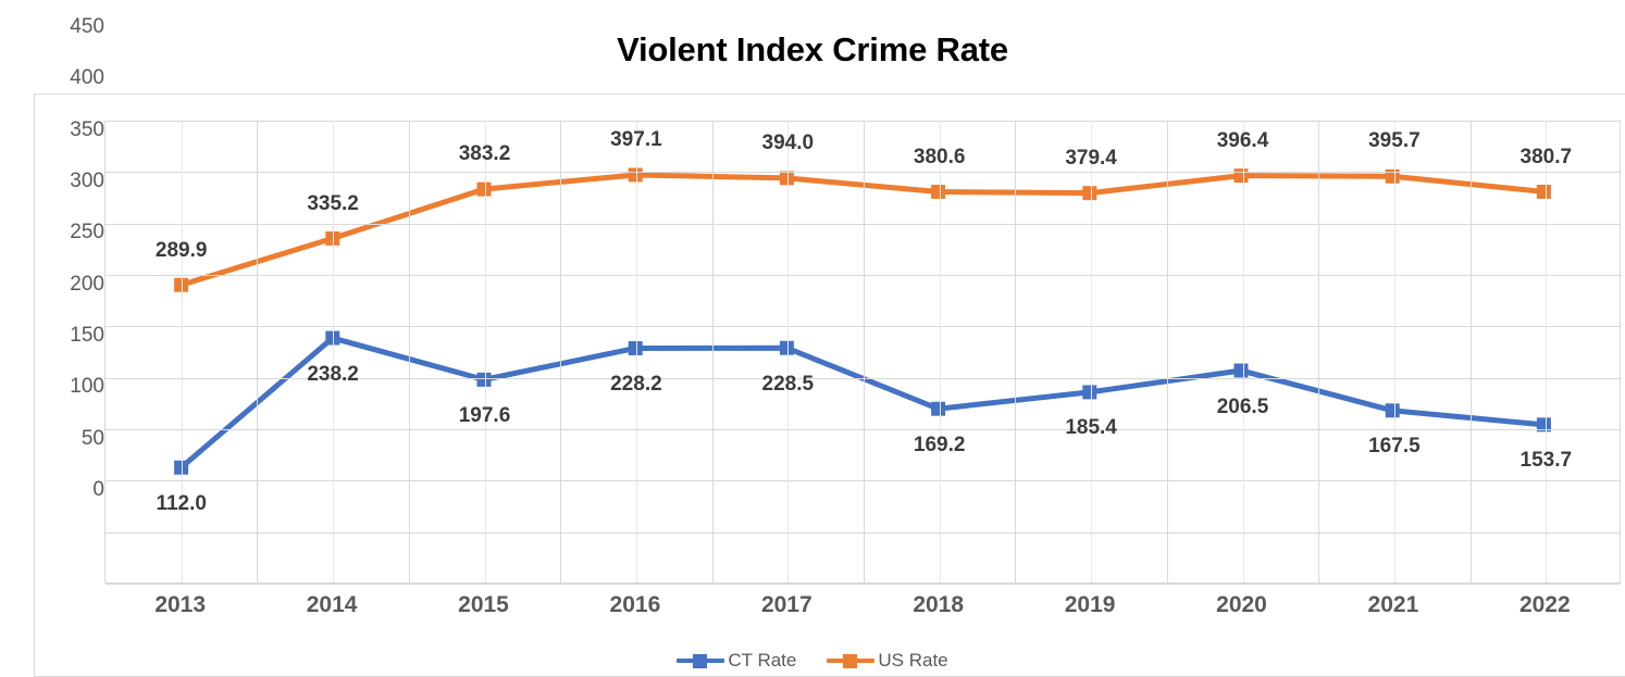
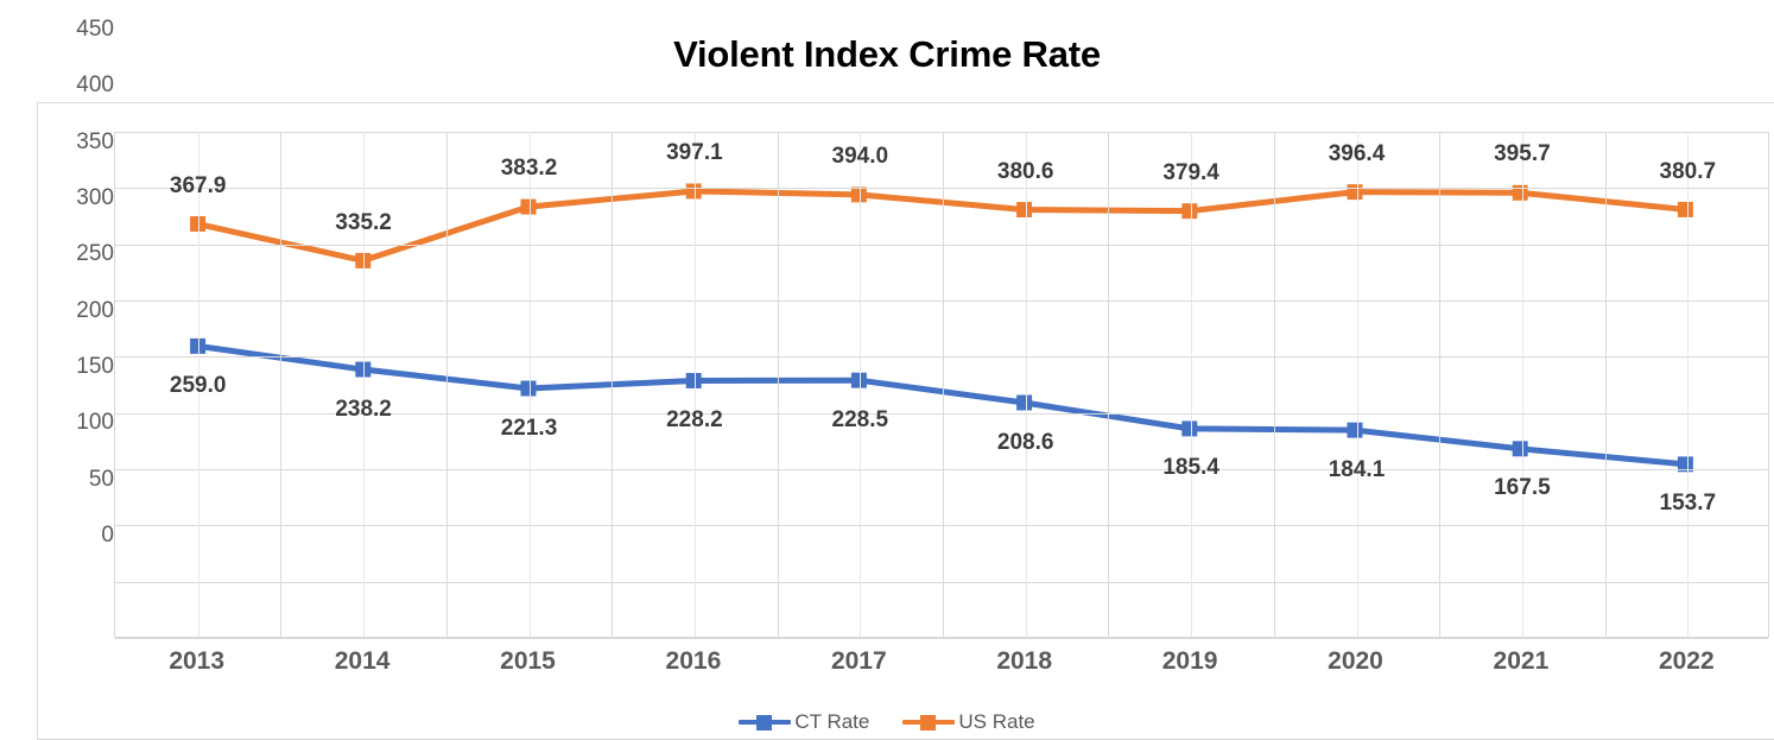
CT Rate/2013: 112.0 -> 259.0
US Rate/2013: 289.9 -> 367.9
CT Rate/2015: 197.6 -> 221.3
CT Rate/2018: 169.2 -> 208.6
CT Rate/2020: 206.5 -> 184.1
